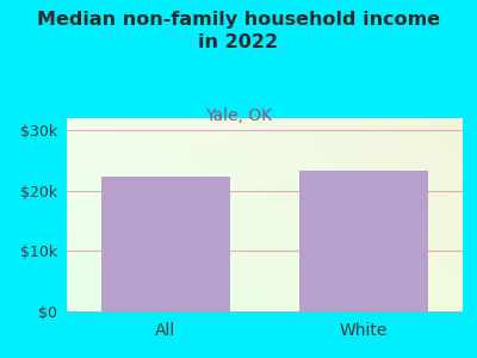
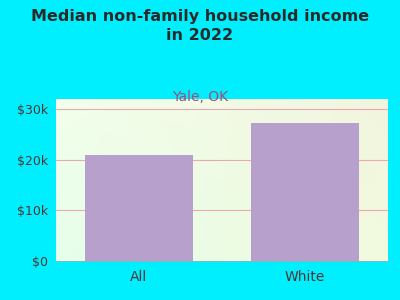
All: $22.4k -> $21.0k
White: $23.4k -> $27.2k
